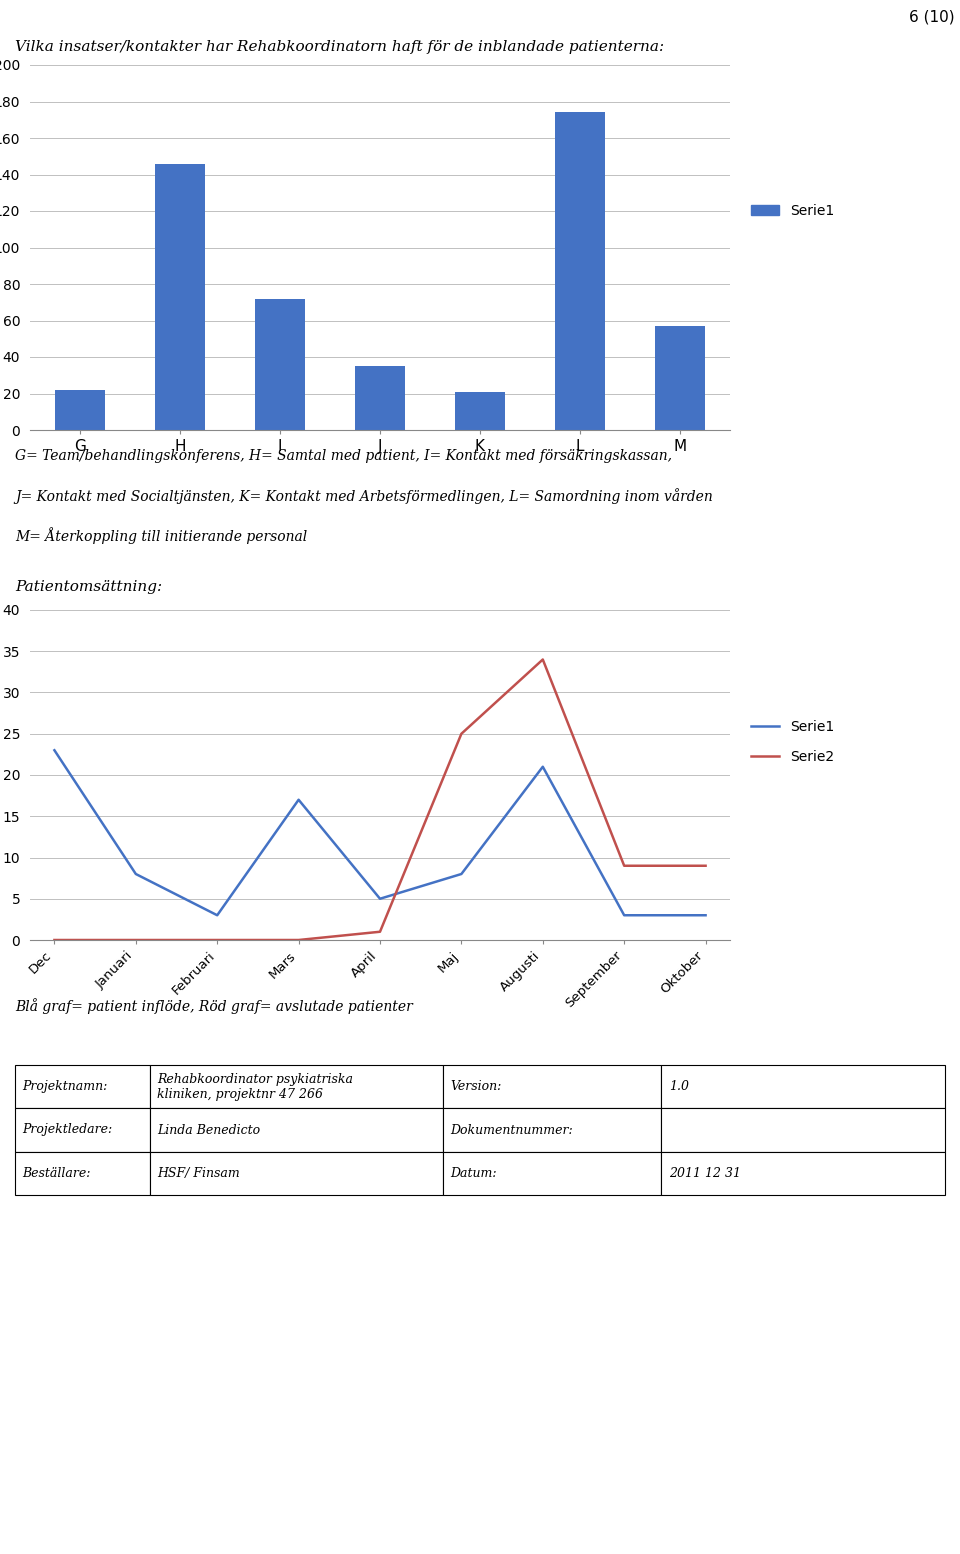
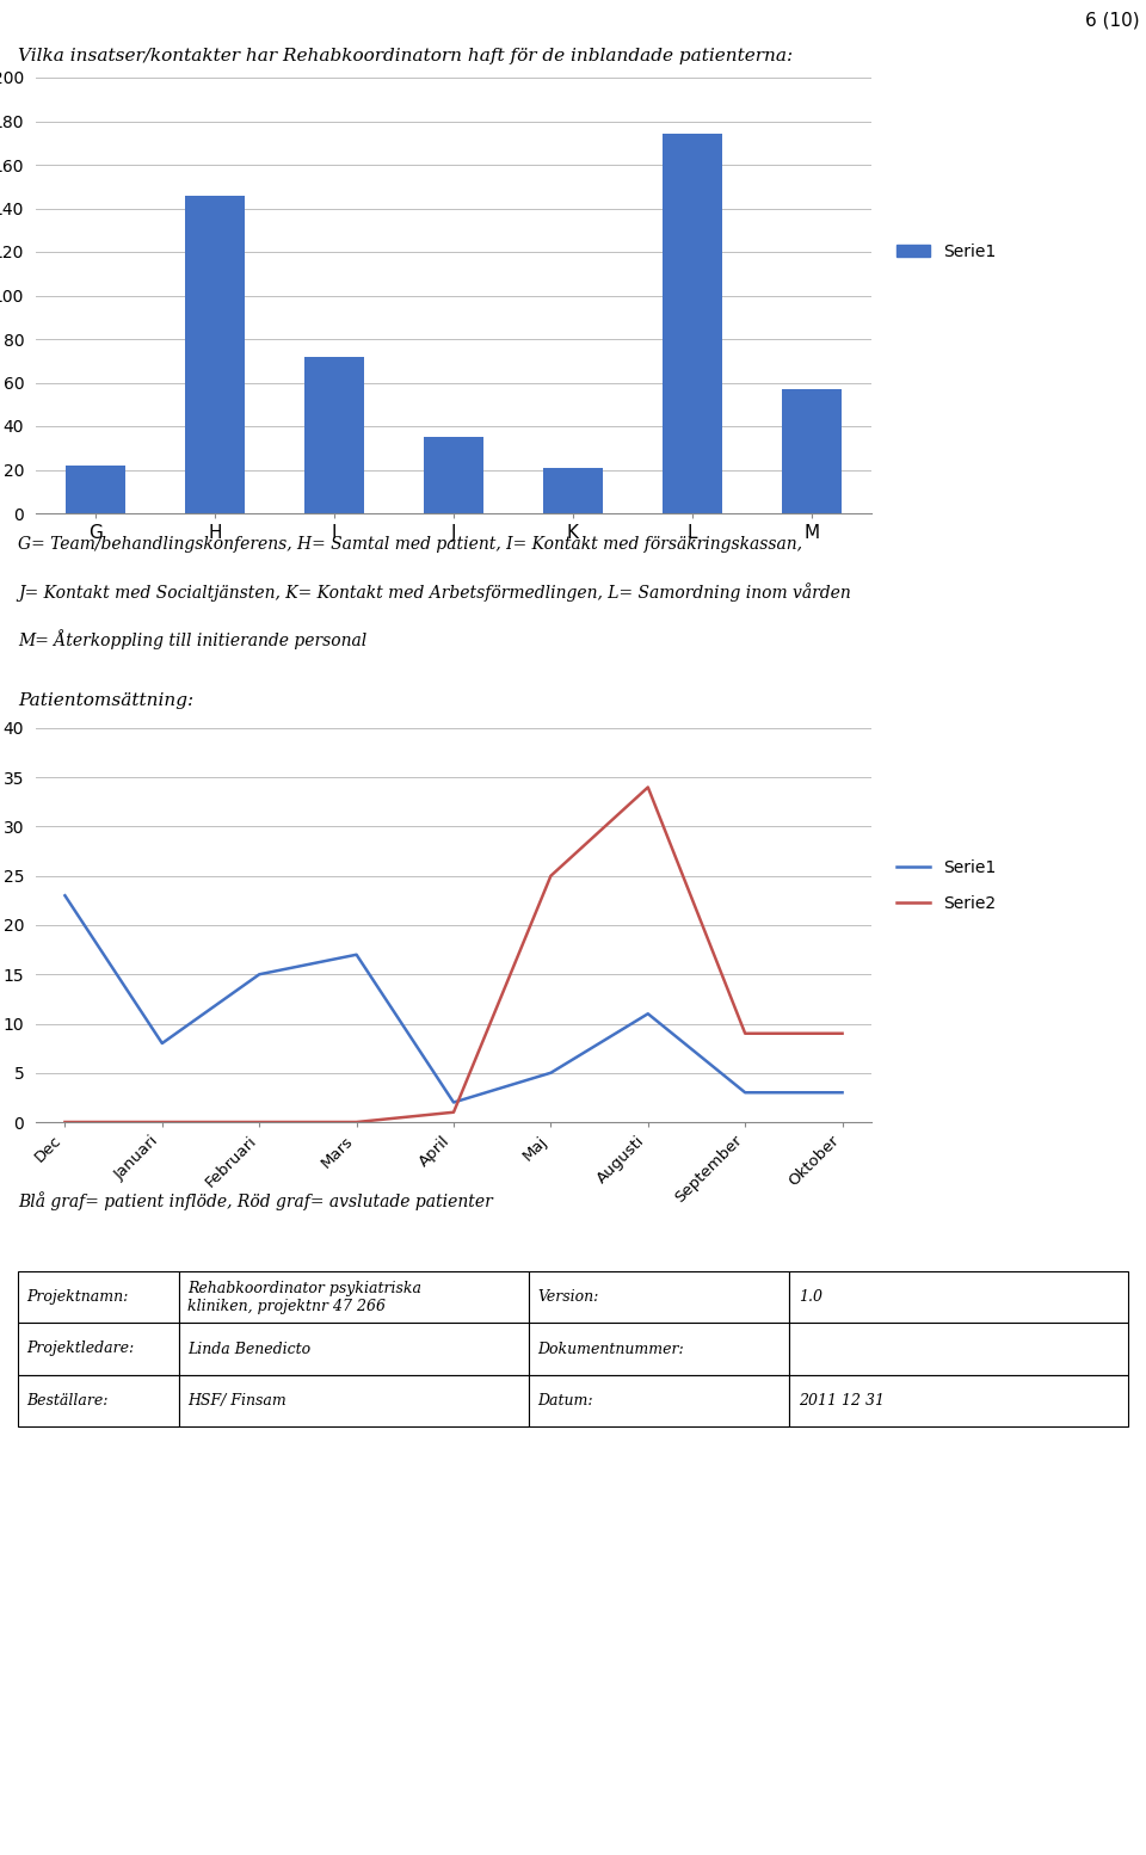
Serie1/Februari: 3 -> 15
Serie1/April: 5 -> 2
Serie1/Maj: 8 -> 5
Serie1/Augusti: 21 -> 11
